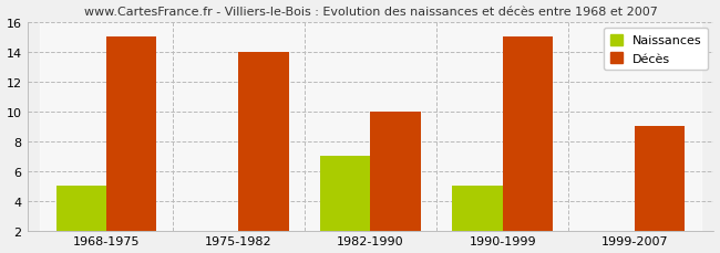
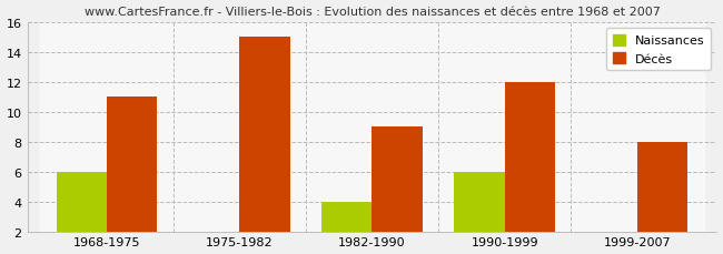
Naissances/1968-1975: 5 -> 6
Décès/1968-1975: 15 -> 11
Décès/1975-1982: 14 -> 15
Naissances/1982-1990: 7 -> 4
Décès/1982-1990: 10 -> 9
Naissances/1990-1999: 5 -> 6
Décès/1990-1999: 15 -> 12
Décès/1999-2007: 9 -> 8
